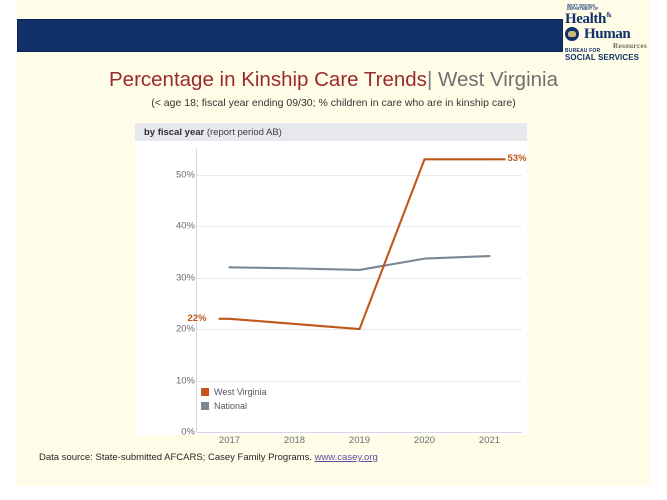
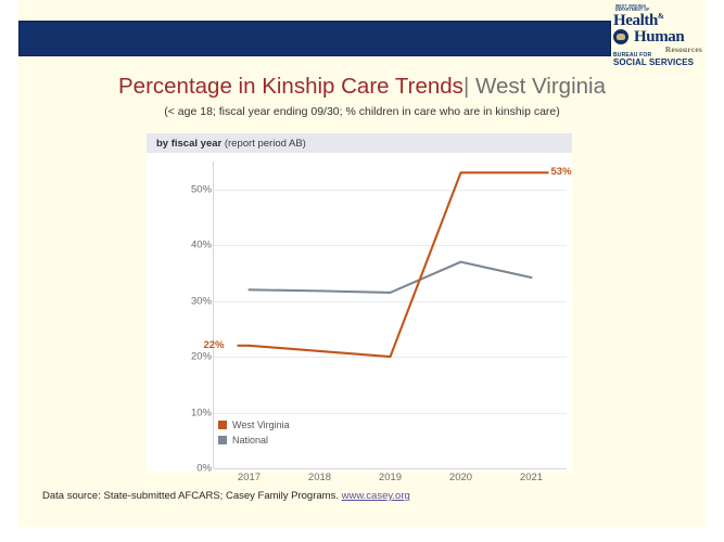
National/2020: 34% -> 37%
